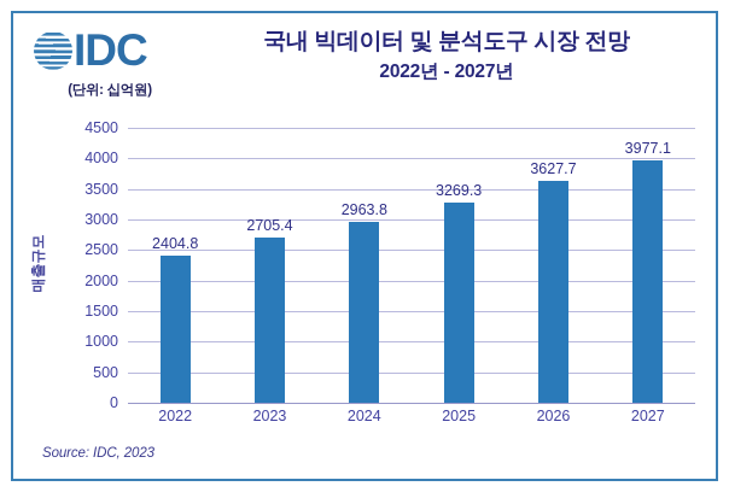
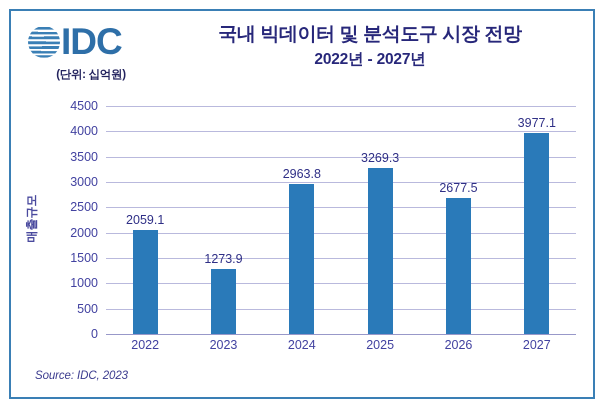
2022: 2404.8 -> 2059.1
2023: 2705.4 -> 1273.9
2026: 3627.7 -> 2677.5
